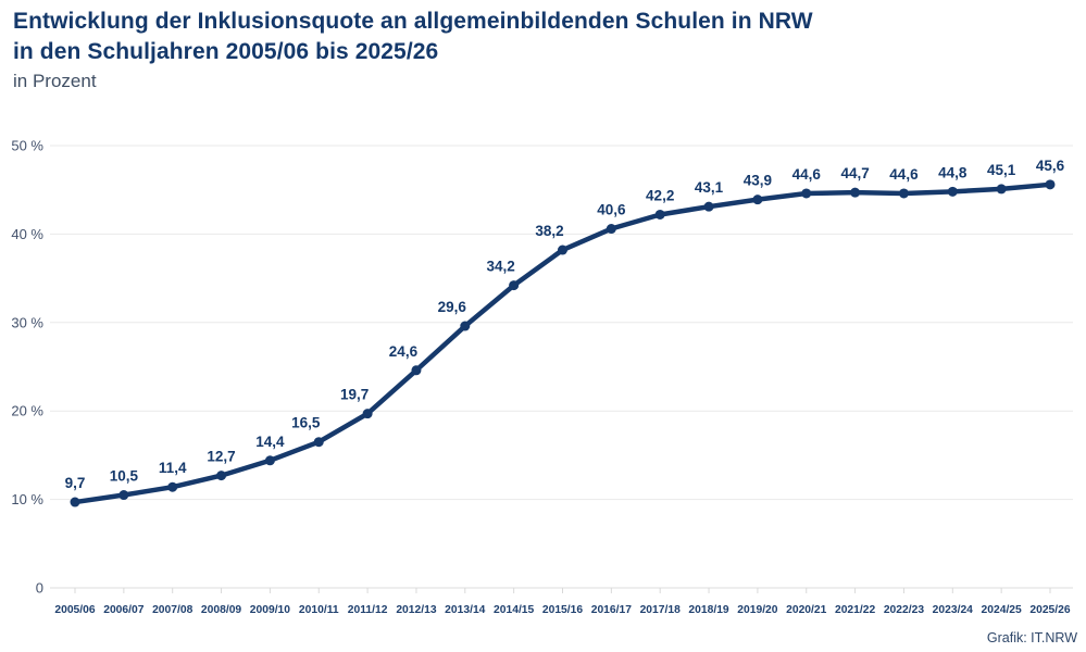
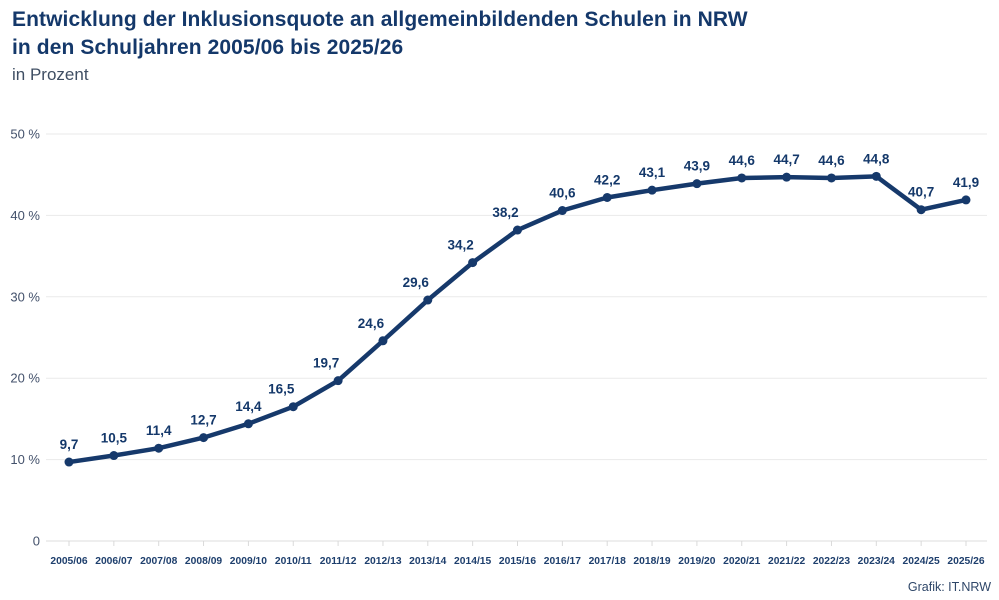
2024/25: 45,1 -> 40,7
2025/26: 45,6 -> 41,9
